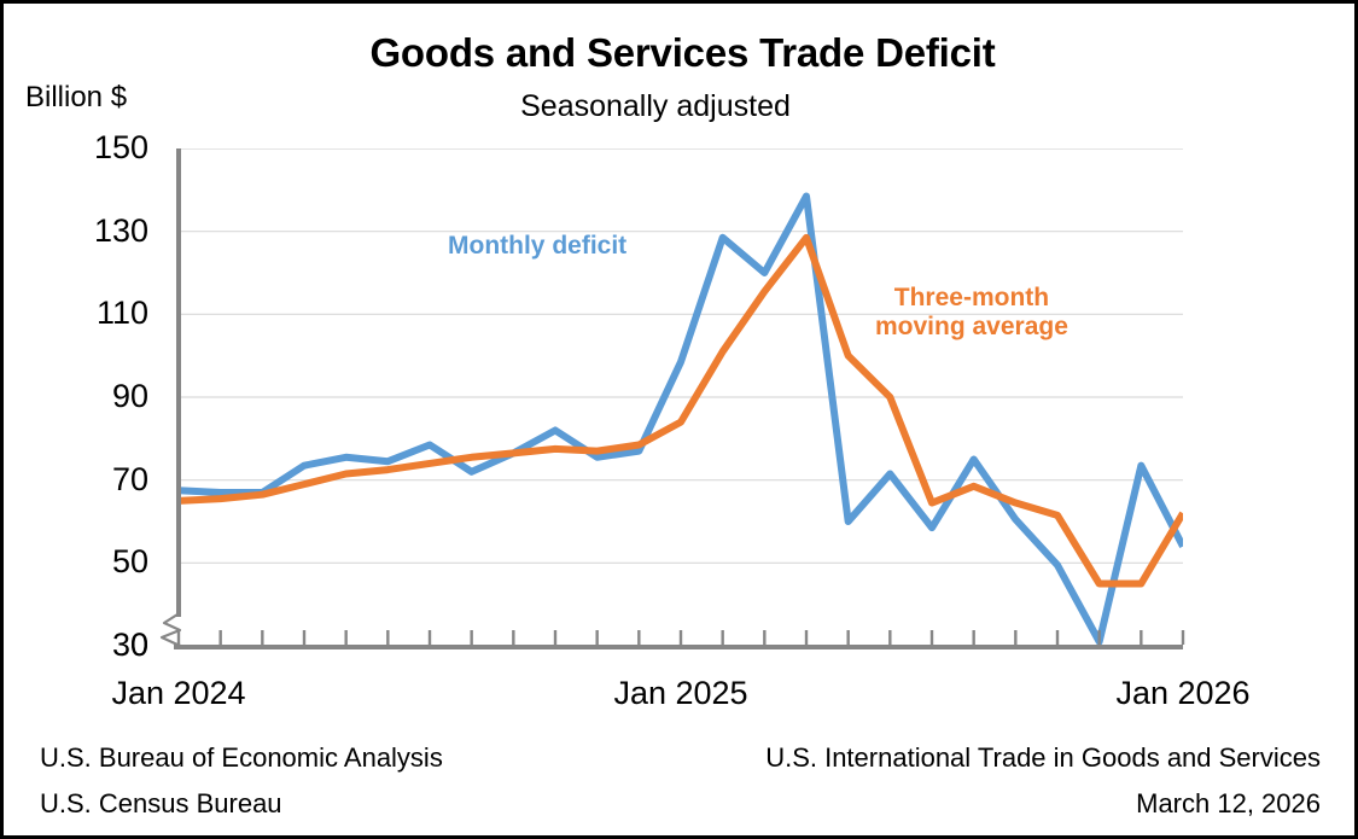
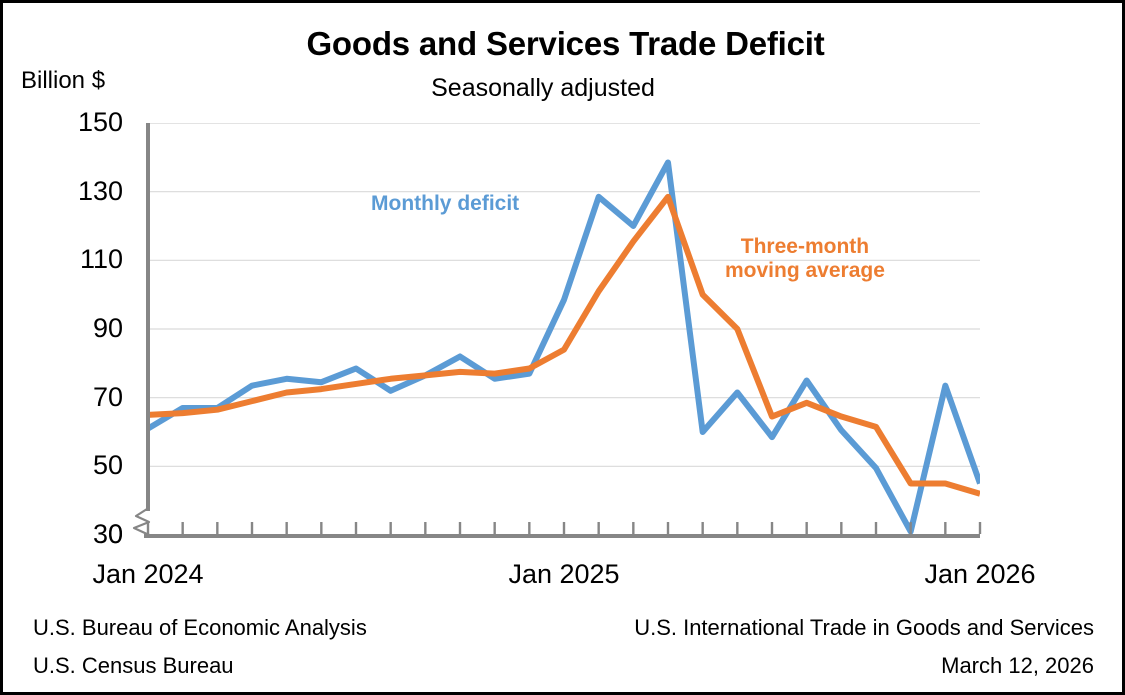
Monthly deficit/Jan 2024: 68 -> 61
Monthly deficit/Jan 2026: 54 -> 45
Three-month moving average/Jan 2026: 62 -> 42
